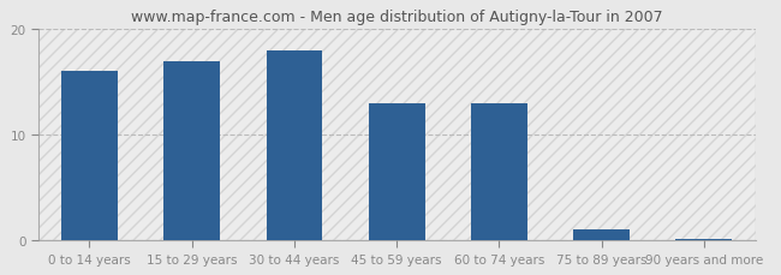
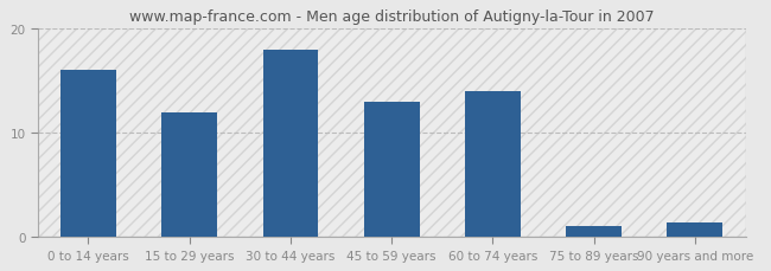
15 to 29 years: 17.0 -> 12.0
60 to 74 years: 13.0 -> 14.0
90 years and more: 0.1 -> 1.4
